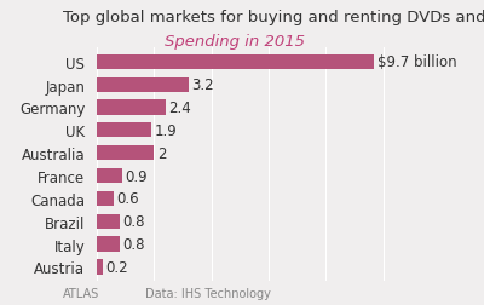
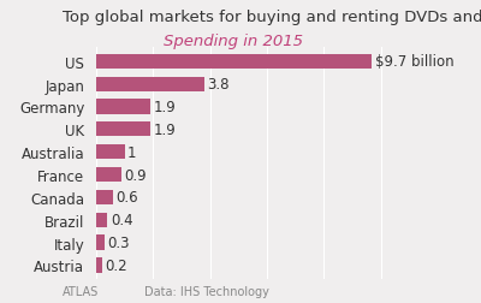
Japan: 3.2 -> 3.8
Germany: 2.4 -> 1.9
Australia: 2 -> 1
Brazil: 0.8 -> 0.4
Italy: 0.8 -> 0.3
